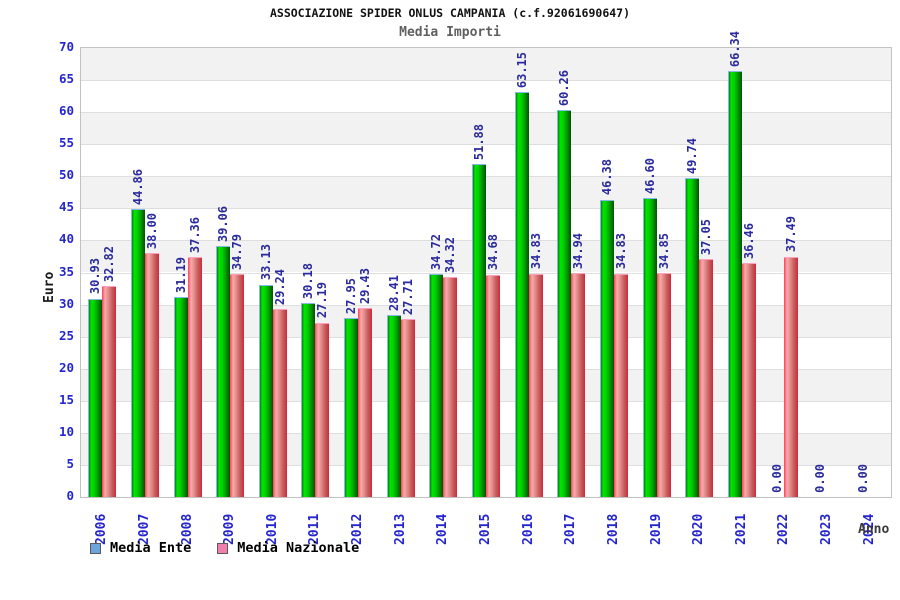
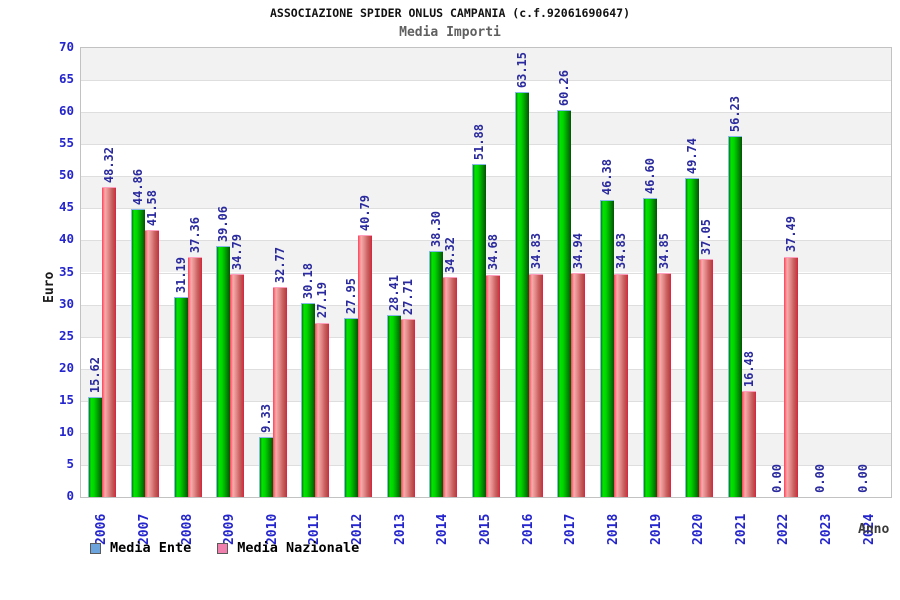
Media Ente/2006: 30.93 -> 15.62
Media Nazionale/2006: 32.82 -> 48.32
Media Nazionale/2007: 38.00 -> 41.58
Media Ente/2010: 33.13 -> 9.33
Media Nazionale/2010: 29.24 -> 32.77
Media Nazionale/2012: 29.43 -> 40.79
Media Ente/2014: 34.72 -> 38.30
Media Ente/2021: 66.34 -> 56.23
Media Nazionale/2021: 36.46 -> 16.48
